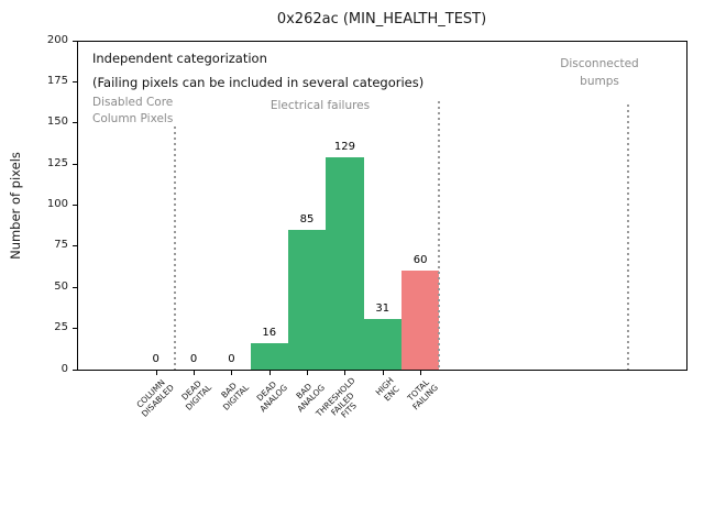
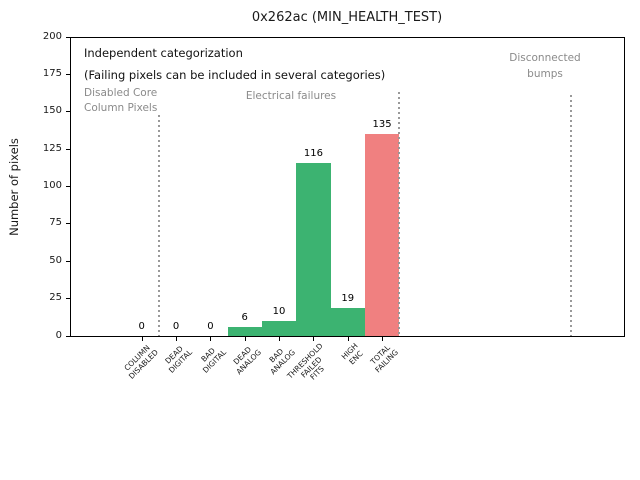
DEAD ANALOG: 16 -> 6
BAD ANALOG: 85 -> 10
THRESHOLD FAILED FITS: 129 -> 116
HIGH ENC: 31 -> 19
TOTAL FAILING: 60 -> 135
